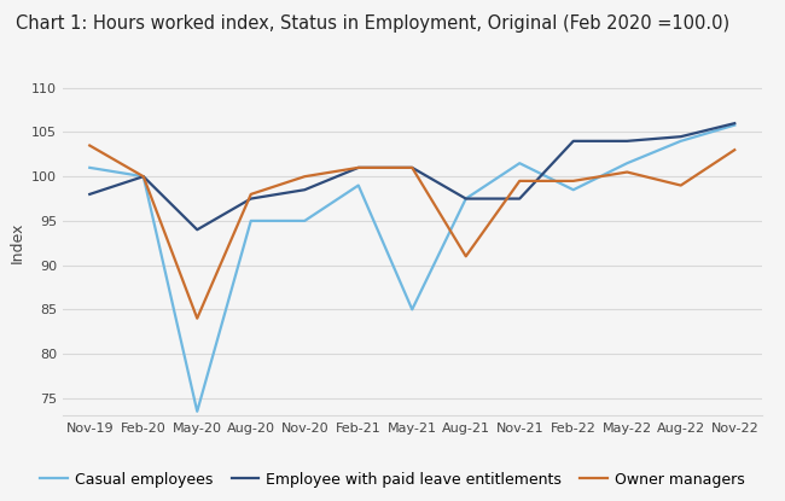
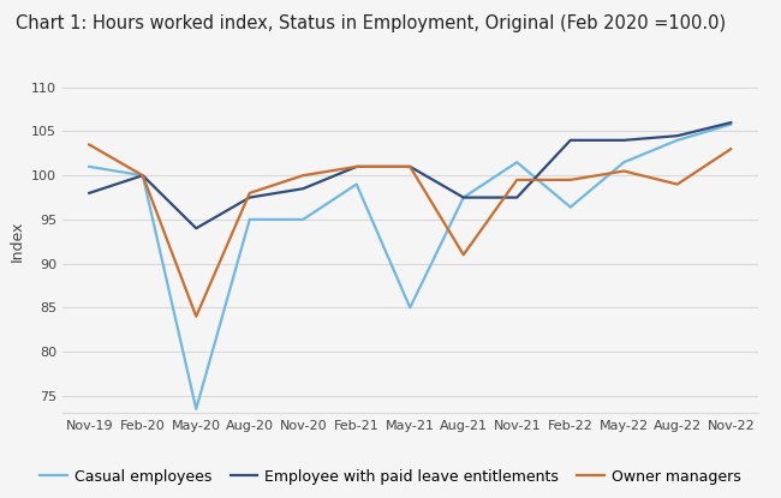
Casual employees/Feb-22: 98.5 -> 96.4
